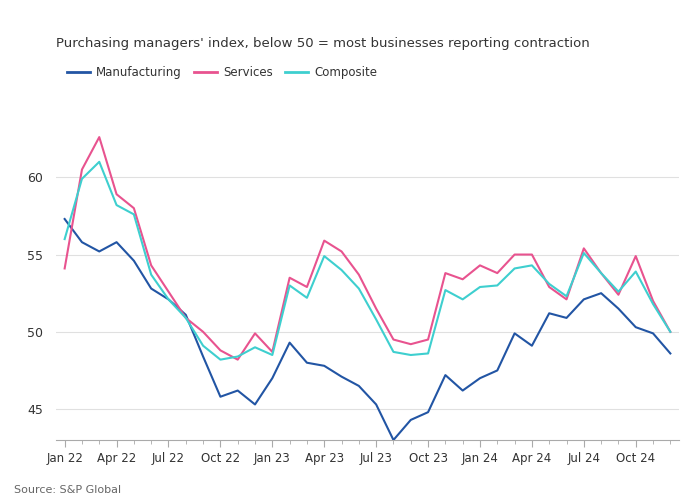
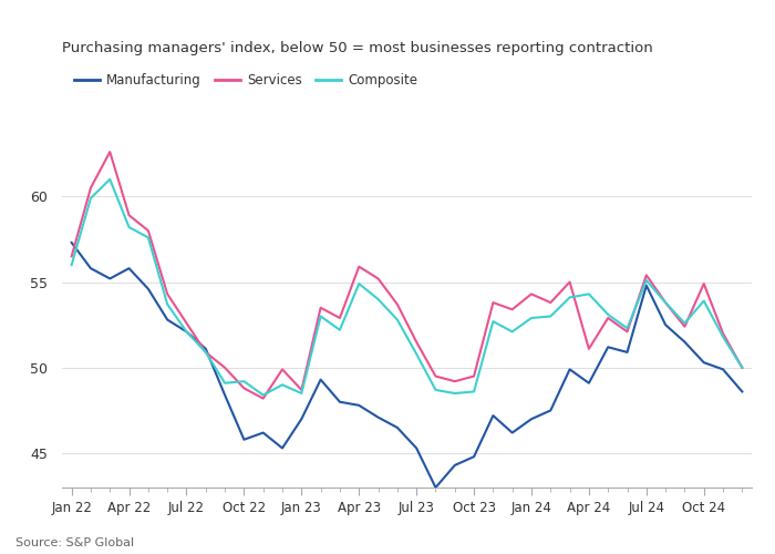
Services/Jan 22: 54.1 -> 56.5
Composite/Oct 22: 48.2 -> 49.2
Services/Apr 24: 55.0 -> 51.1
Manufacturing/Jul 24: 52.1 -> 54.8
